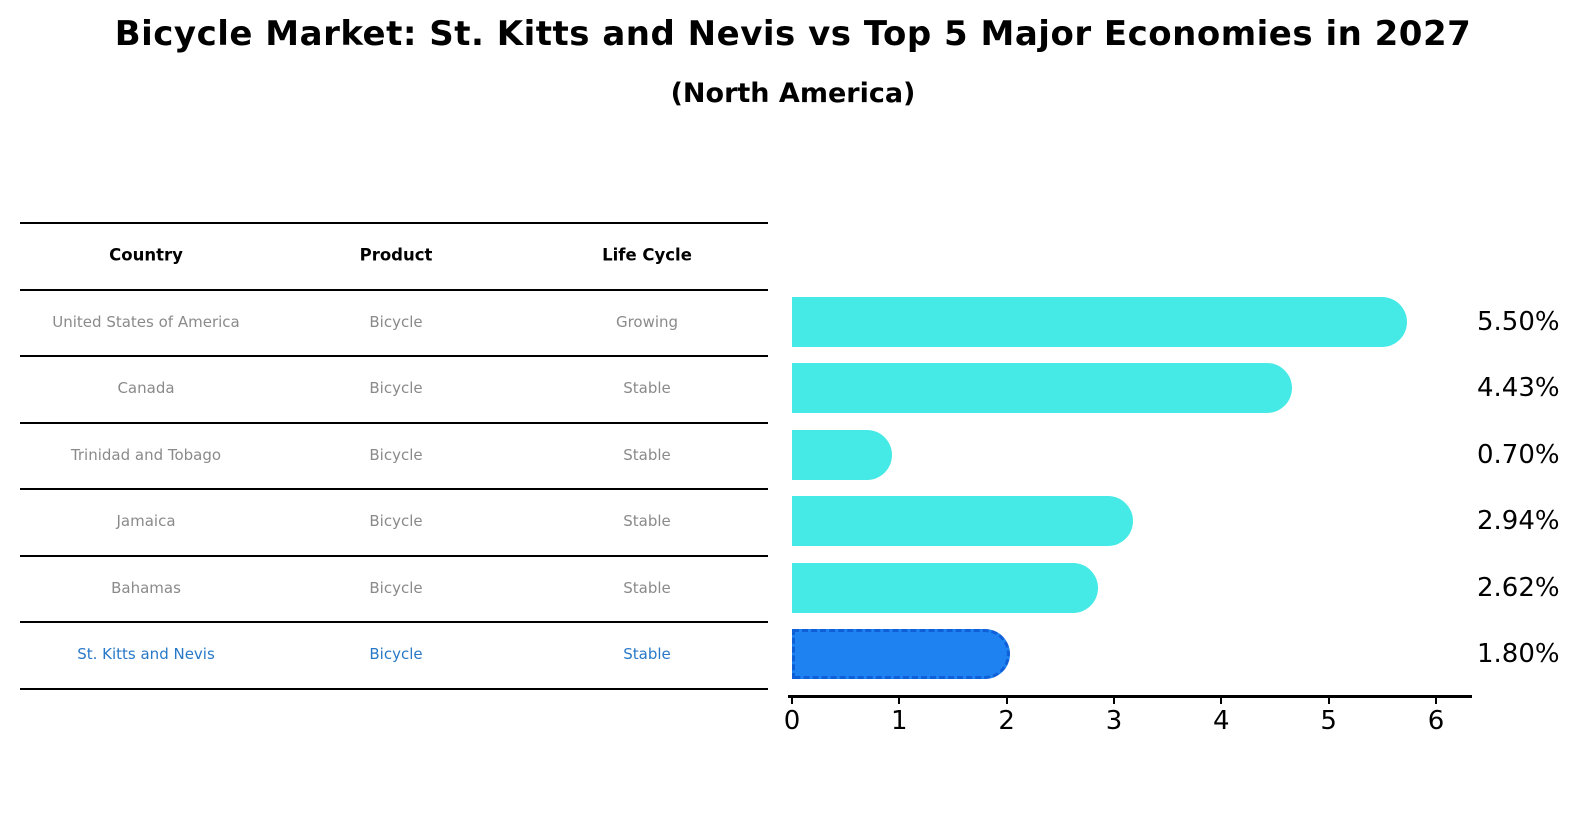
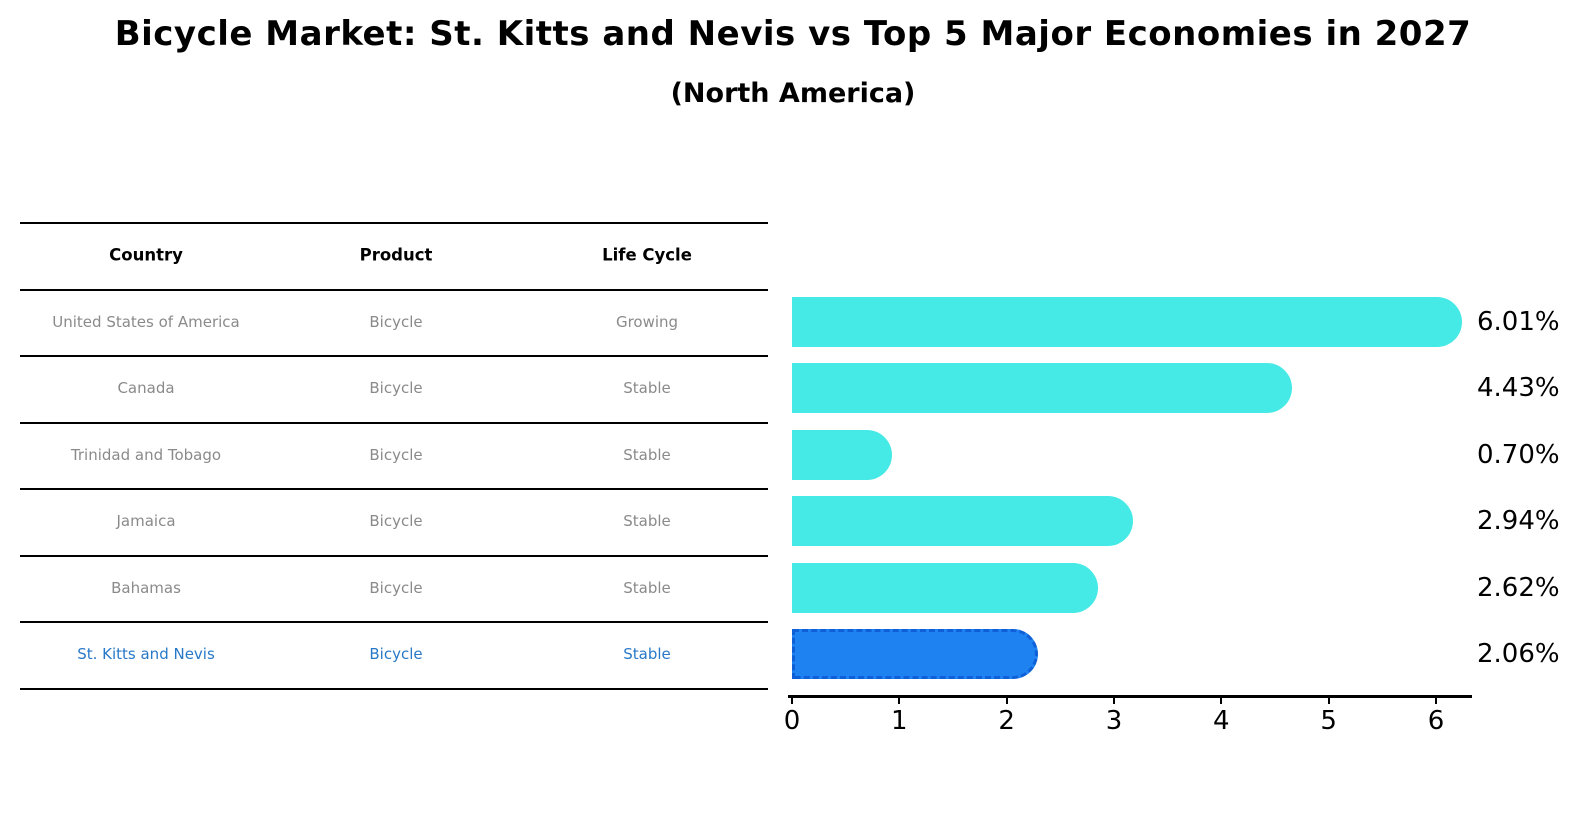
United States of America: 5.50% -> 6.01%
St. Kitts and Nevis: 1.80% -> 2.06%
